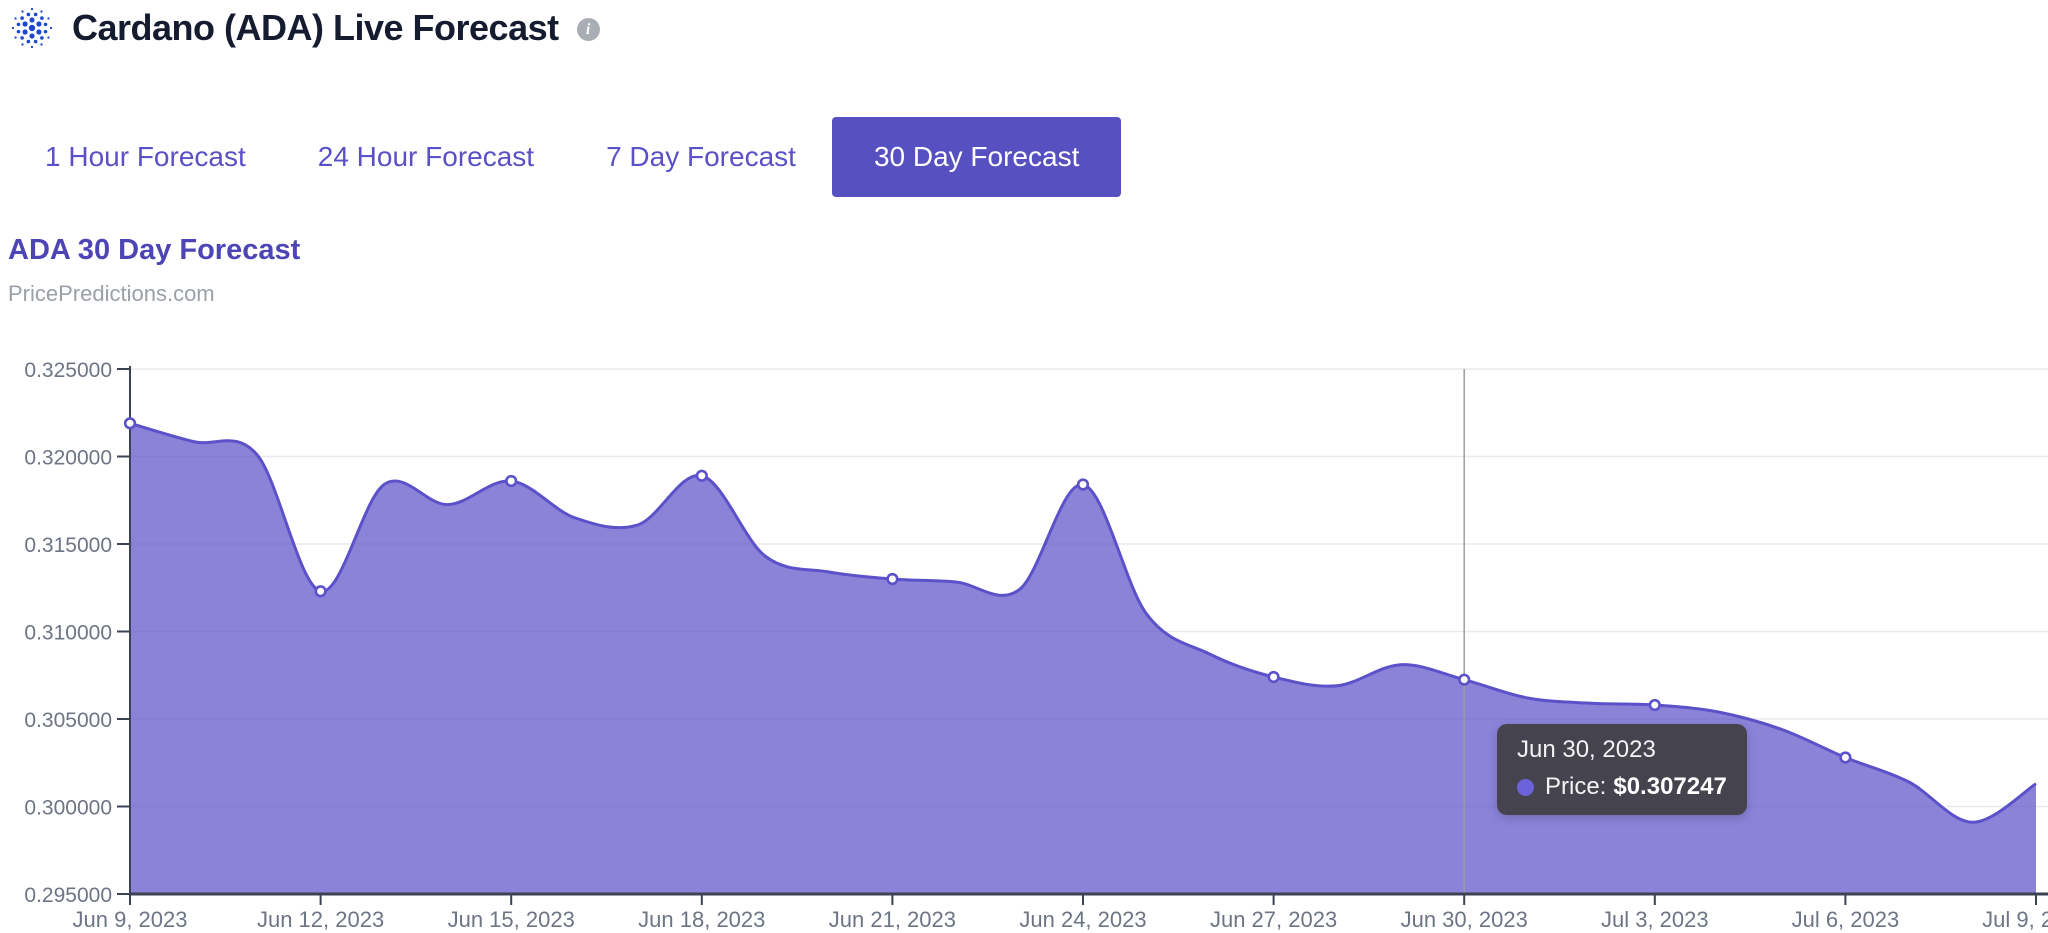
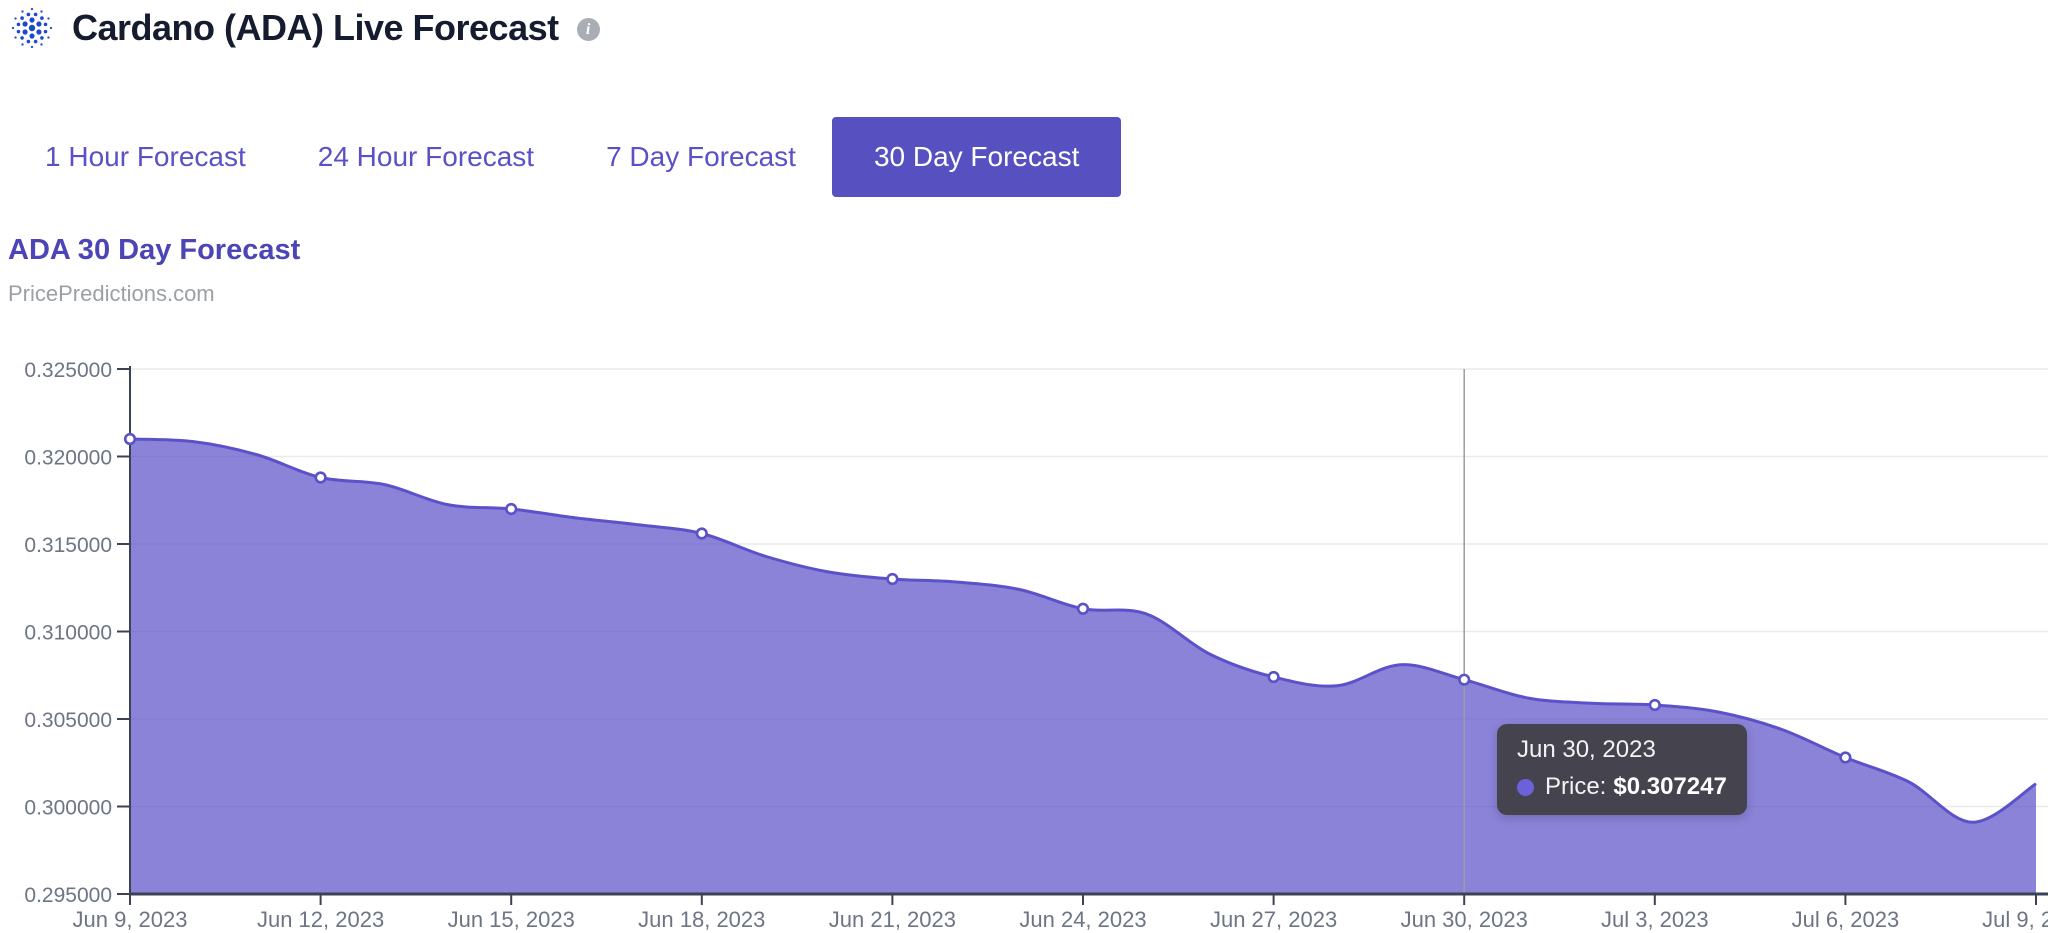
Jun 9, 2023: 0.3219 -> 0.3210
Jun 12, 2023: 0.3123 -> 0.3188
Jun 15, 2023: 0.3186 -> 0.3170
Jun 18, 2023: 0.3189 -> 0.3156
Jun 24, 2023: 0.3184 -> 0.3113
